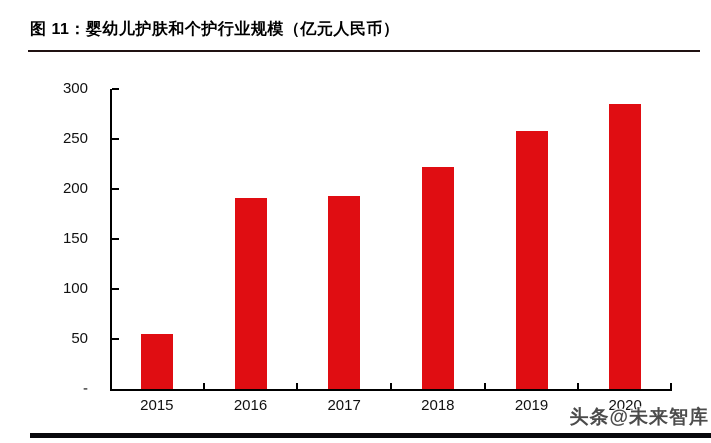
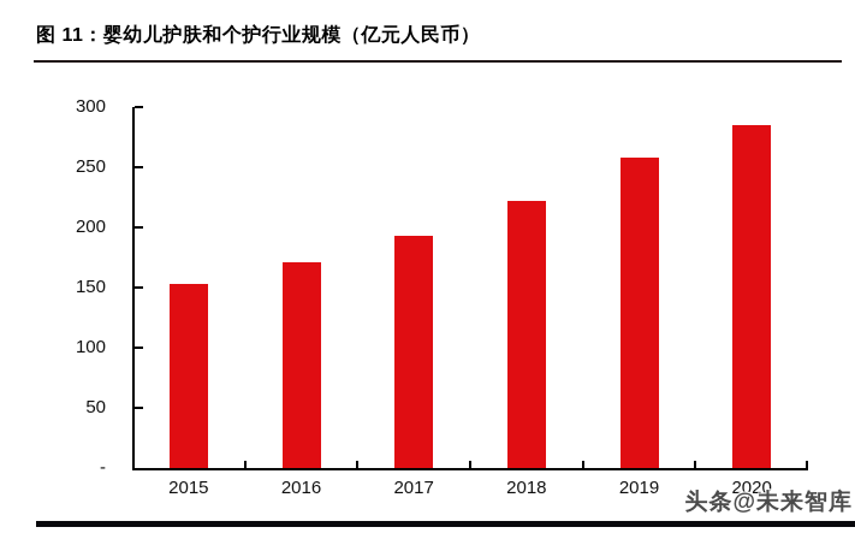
2015: 55 -> 153
2016: 191 -> 171
